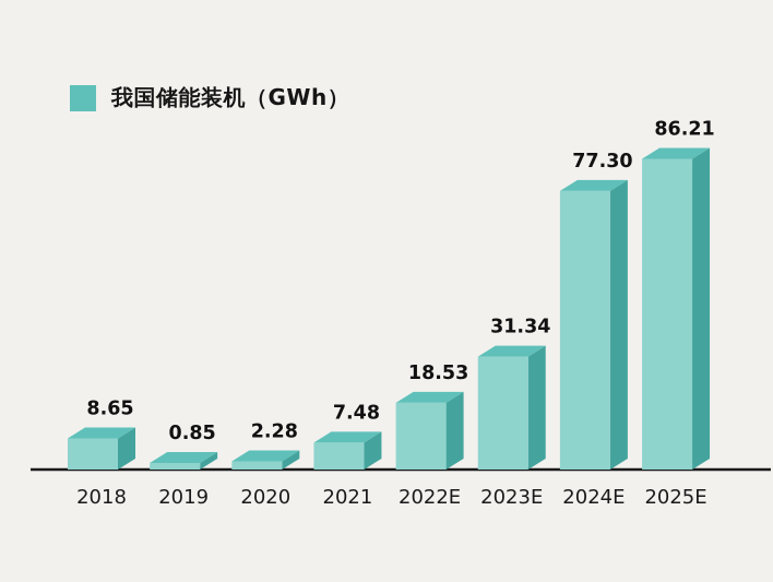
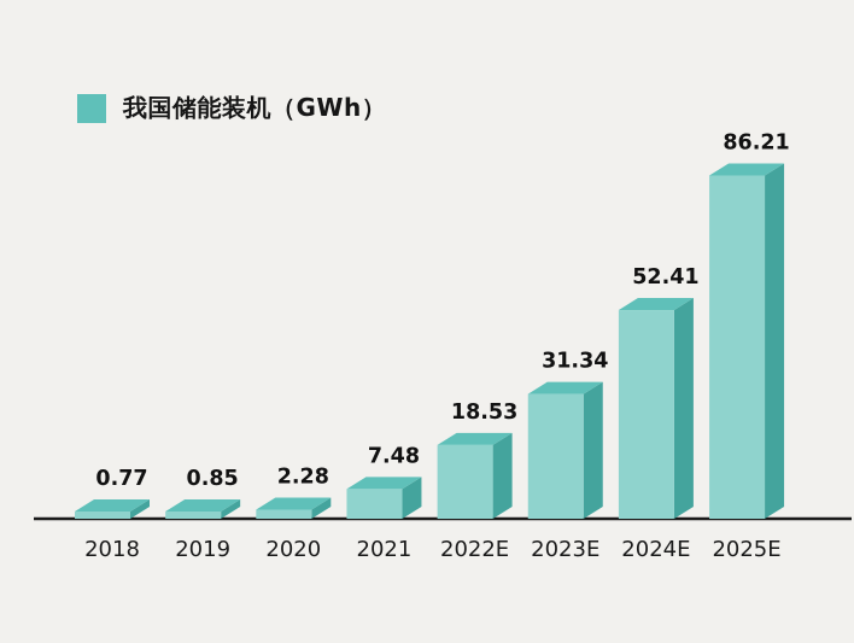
2018: 8.65 -> 0.77
2024E: 77.30 -> 52.41
